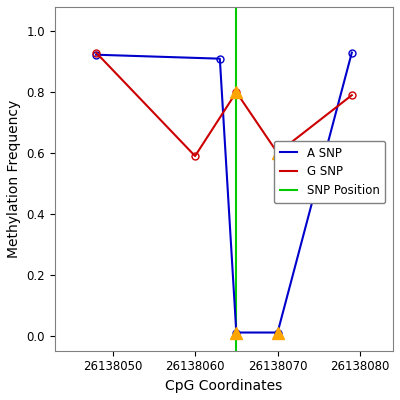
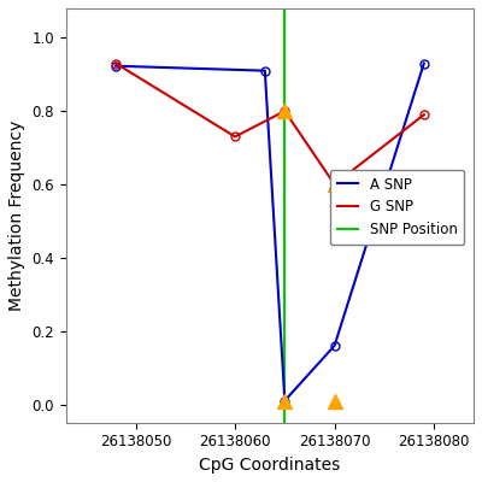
G SNP/26138060: 0.59 -> 0.73
A SNP/26138070: 0.010 -> 0.160
